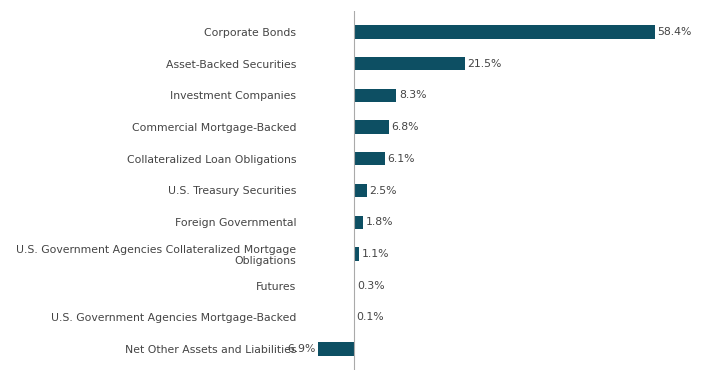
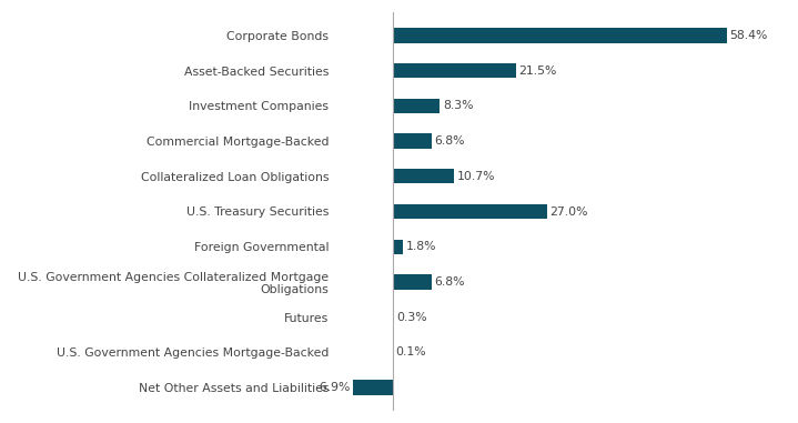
Collateralized Loan Obligations: 6.1% -> 10.7%
U.S. Treasury Securities: 2.5% -> 27.0%
U.S. Government Agencies Collateralized Mortgage Obligations: 1.1% -> 6.8%
